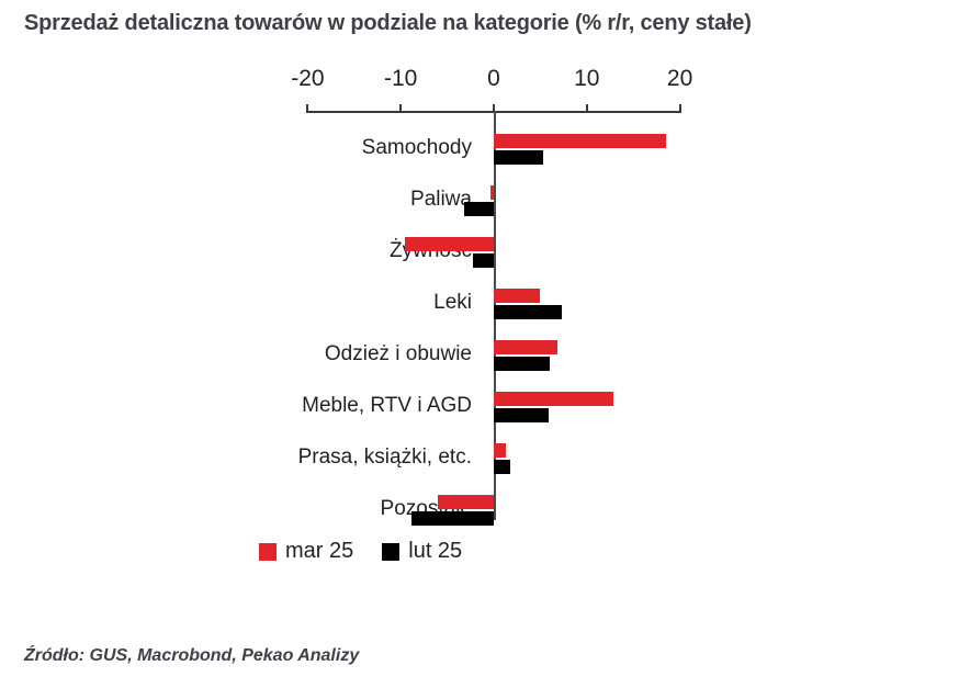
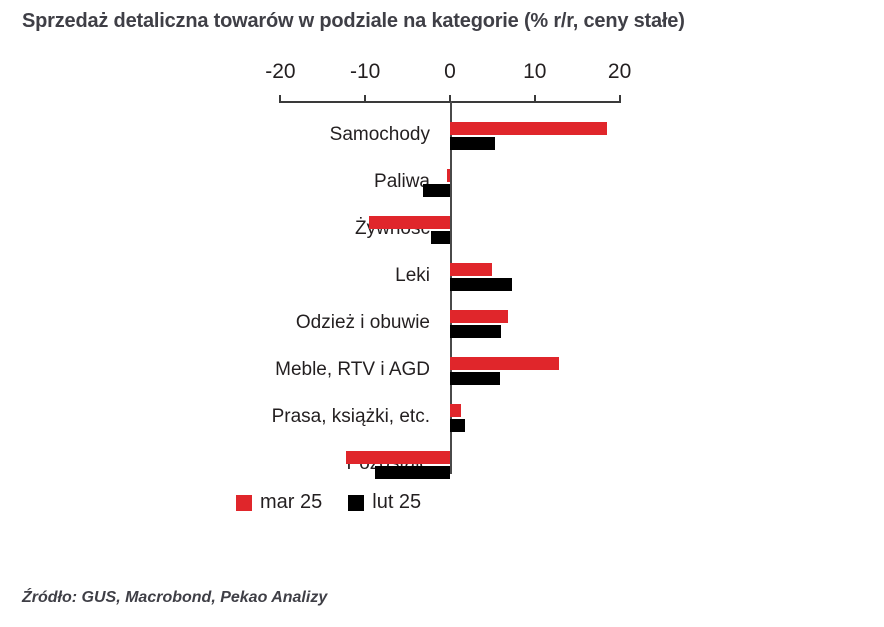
mar 25/Pozostałe: -6 -> -12
